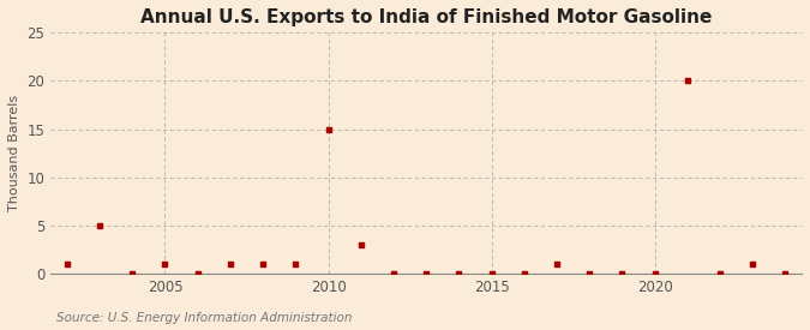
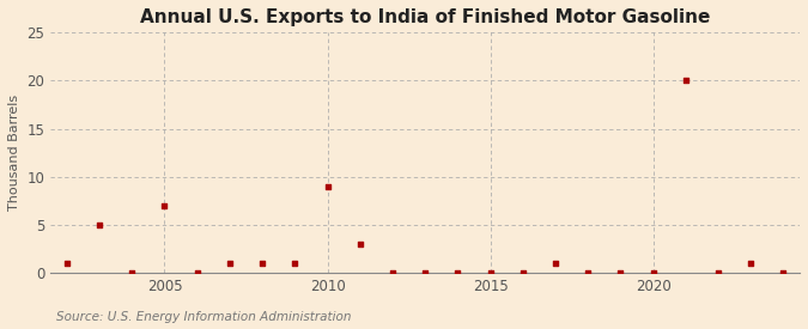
2005: 1 -> 7
2010: 15 -> 9
